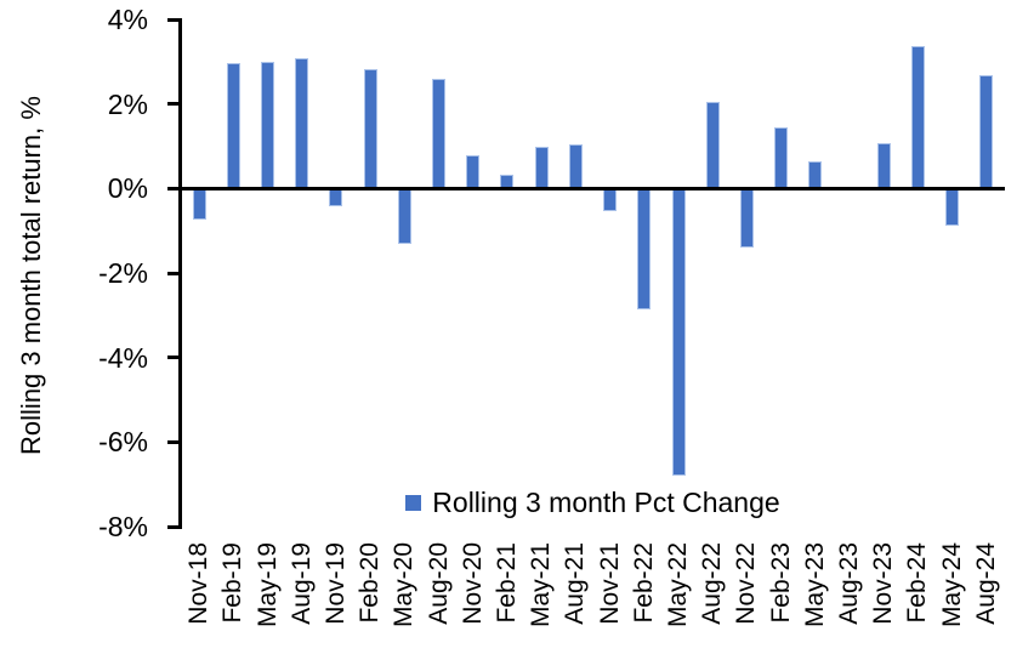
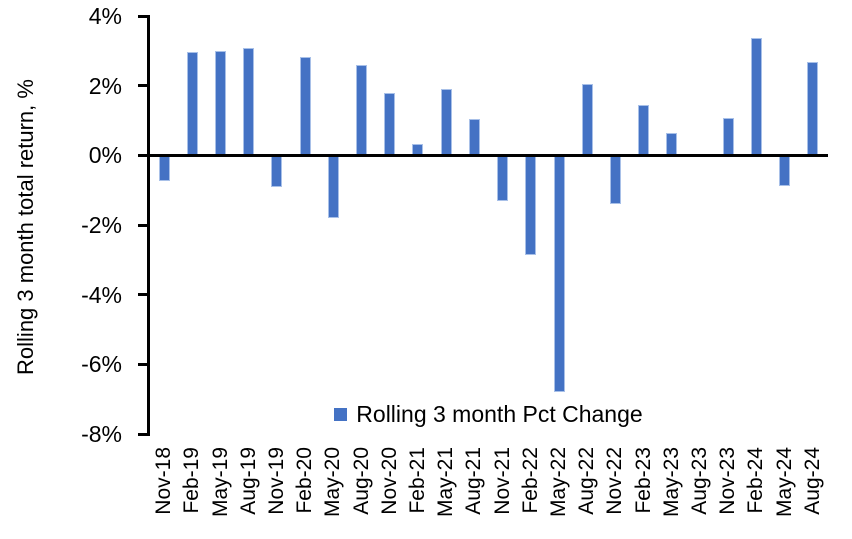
Nov-19: -0.4% -> -0.9%
May-20: -1.3% -> -1.8%
Nov-20: 0.8% -> 1.8%
May-21: 1.0% -> 1.9%
Nov-21: -0.6% -> -1.3%
